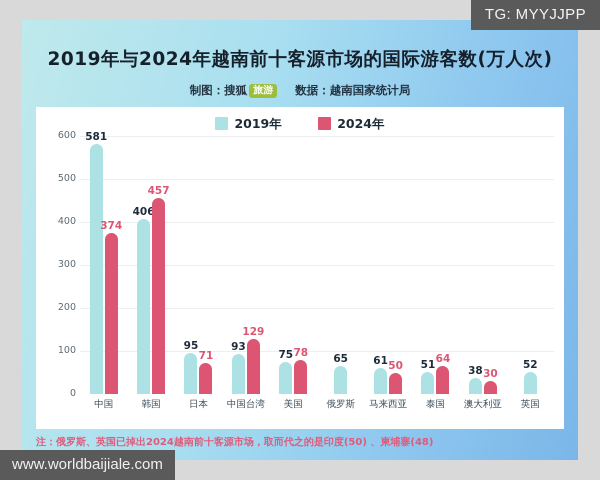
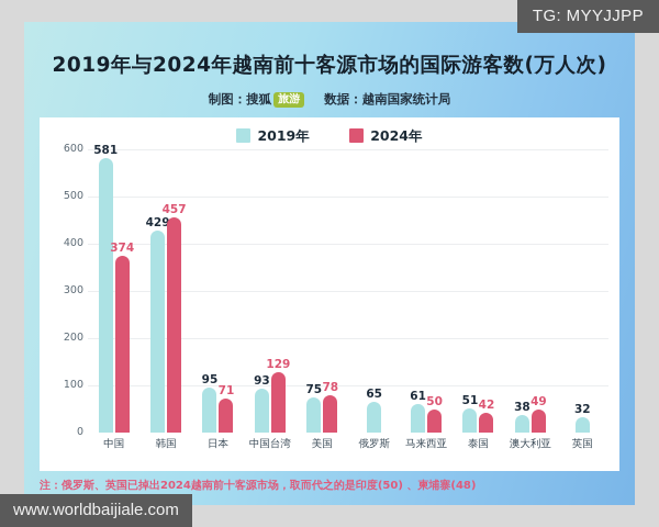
2019年/韩国: 406 -> 429
2024年/泰国: 64 -> 42
2024年/澳大利亚: 30 -> 49
2019年/英国: 52 -> 32
